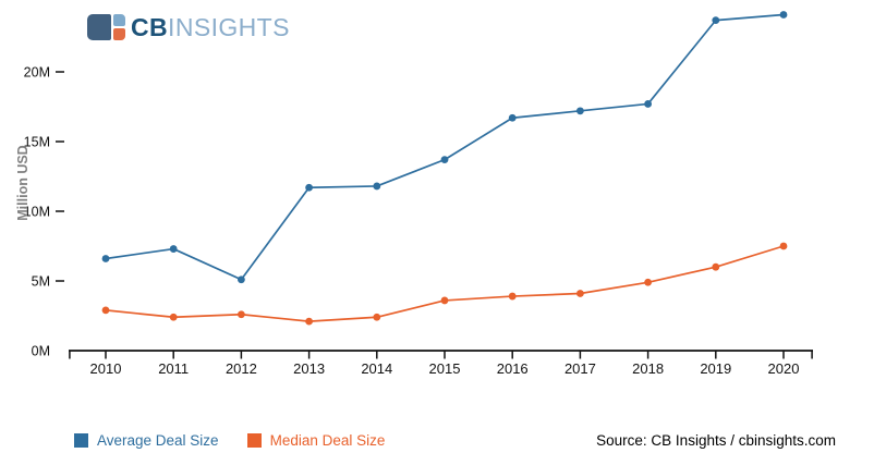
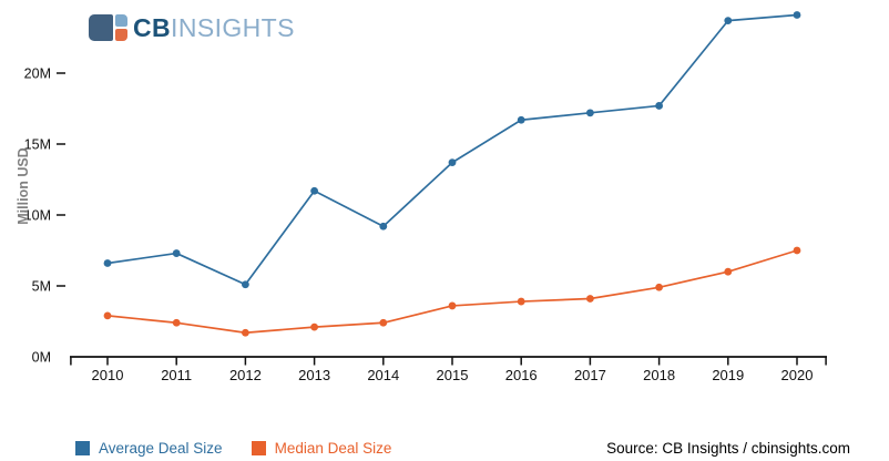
Median Deal Size/2012: 2.6M -> 1.7M
Average Deal Size/2014: 11.8M -> 9.2M
